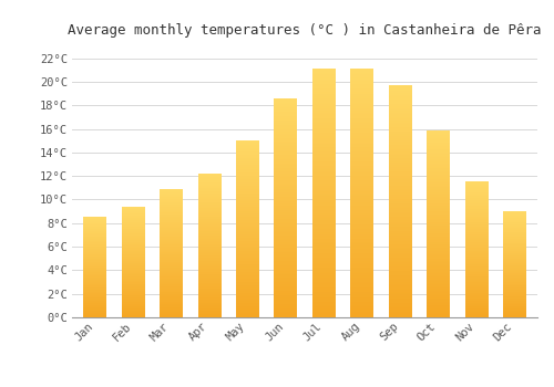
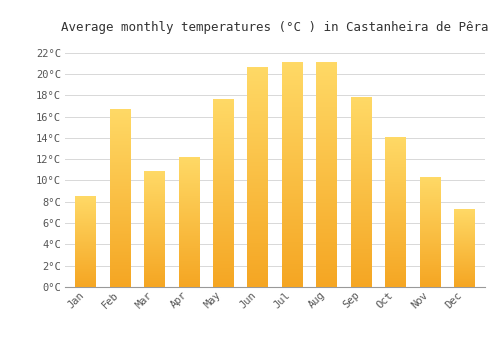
Feb: 9.3°C -> 16.7°C
May: 15.0°C -> 17.6°C
Jun: 18.5°C -> 20.6°C
Sep: 19.7°C -> 17.8°C
Oct: 15.8°C -> 14.0°C
Nov: 11.5°C -> 10.3°C
Dec: 9.0°C -> 7.3°C
